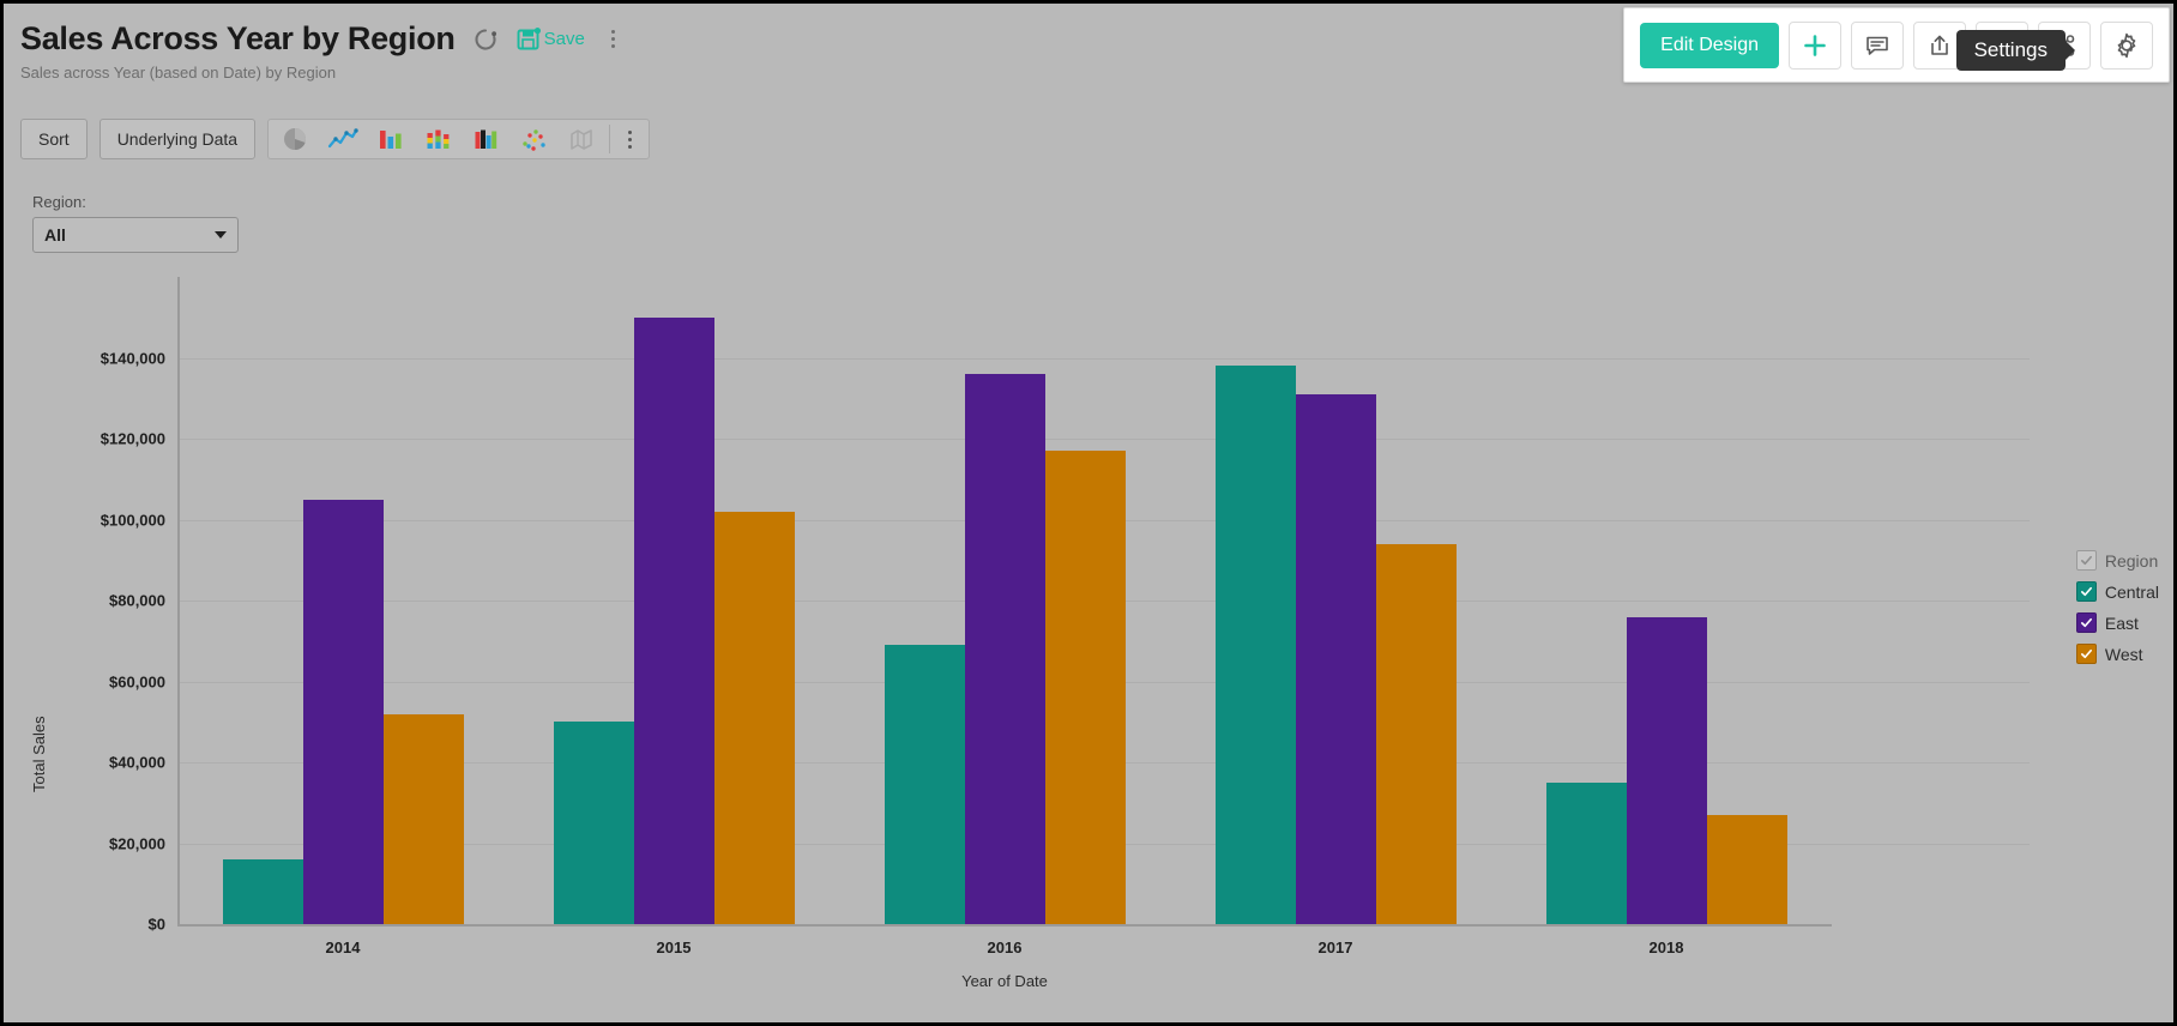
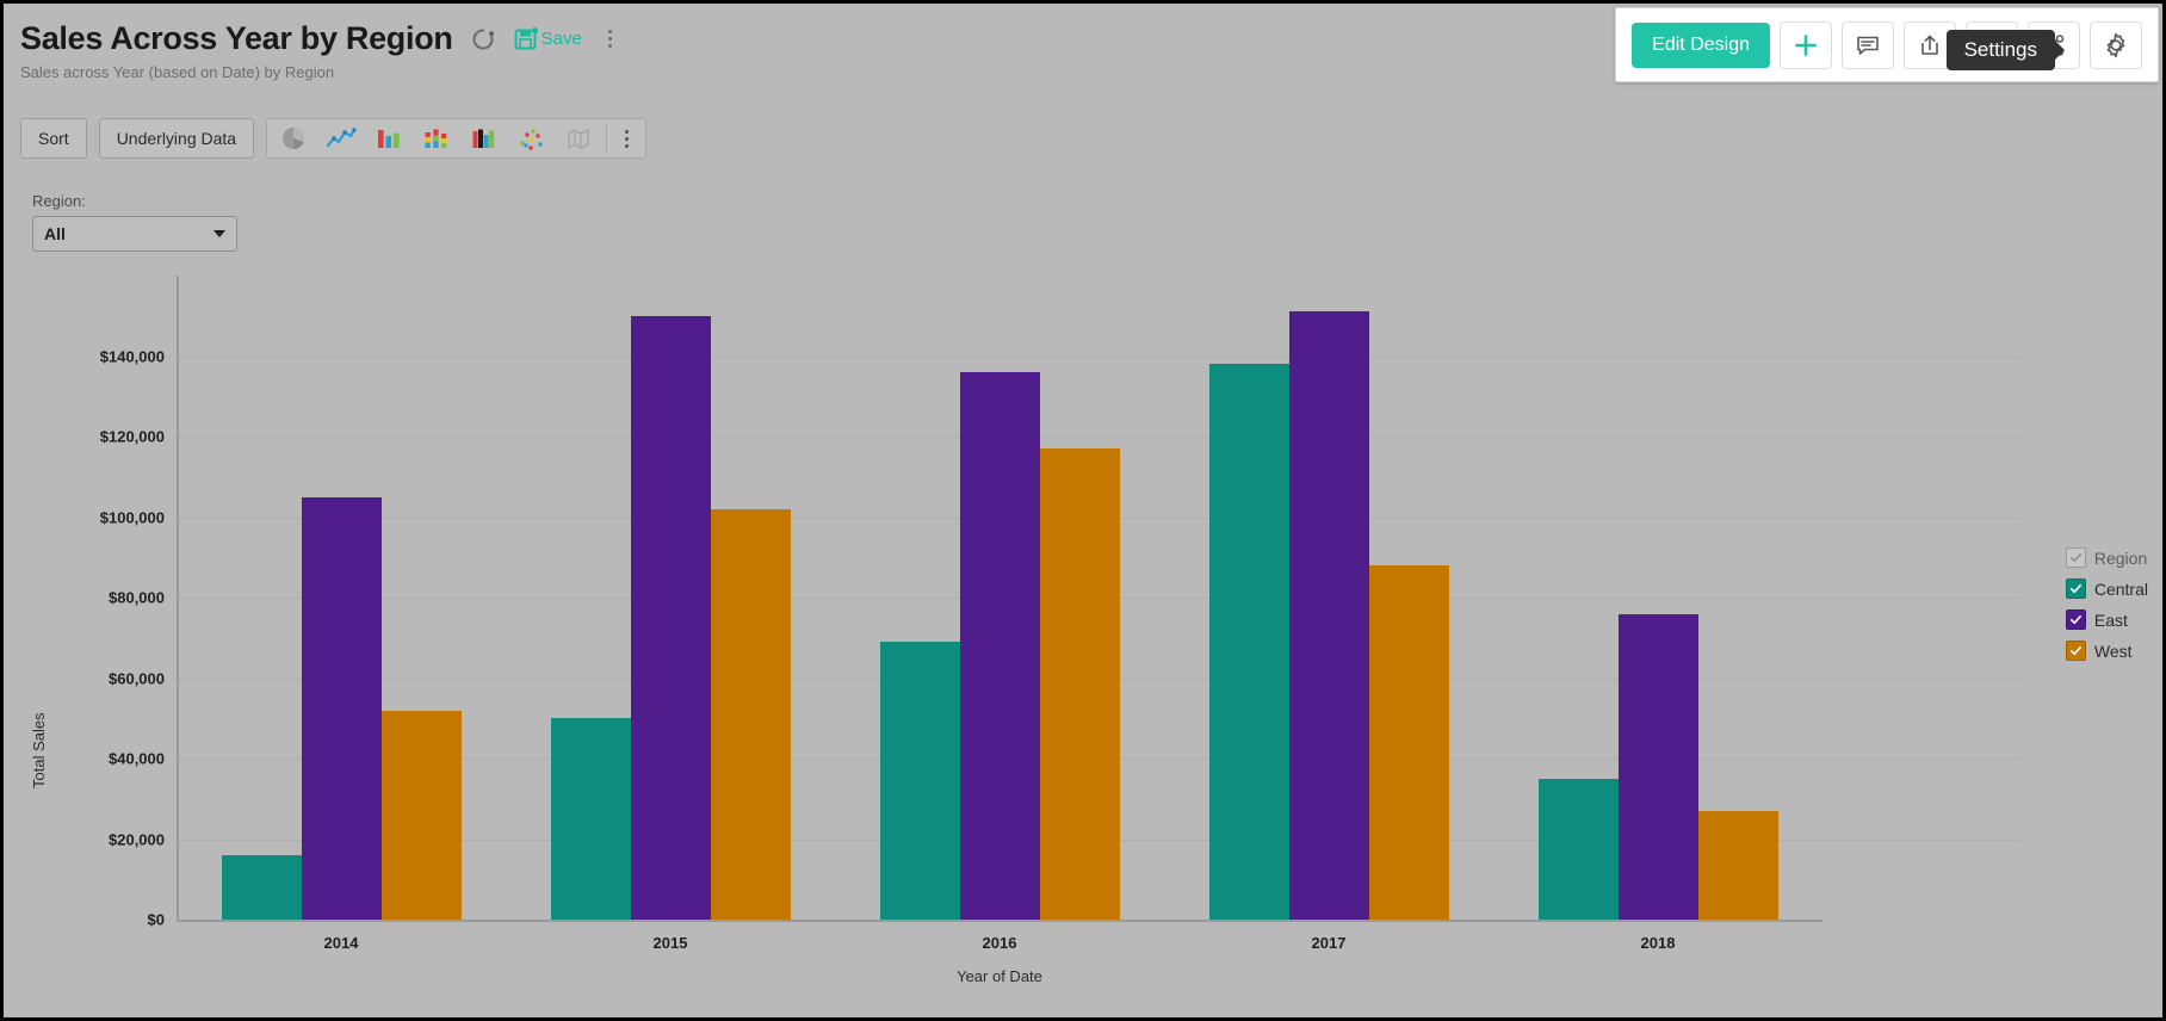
East/2017: $131000 -> $151000
West/2017: $94000 -> $88000
